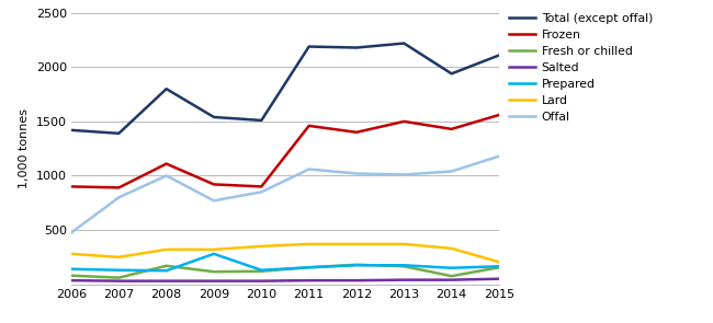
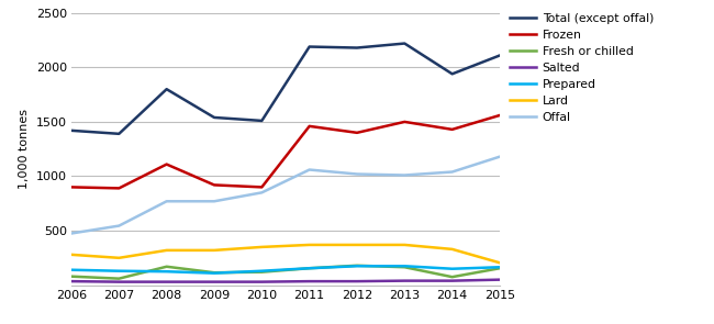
Offal/2007: 800 -> 540
Offal/2008: 1000 -> 770
Prepared/2009: 280 -> 110
